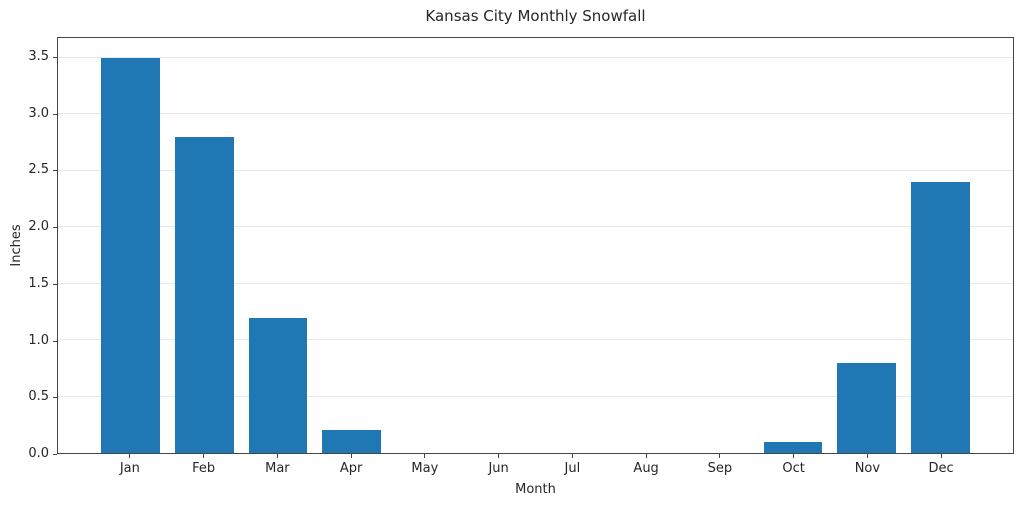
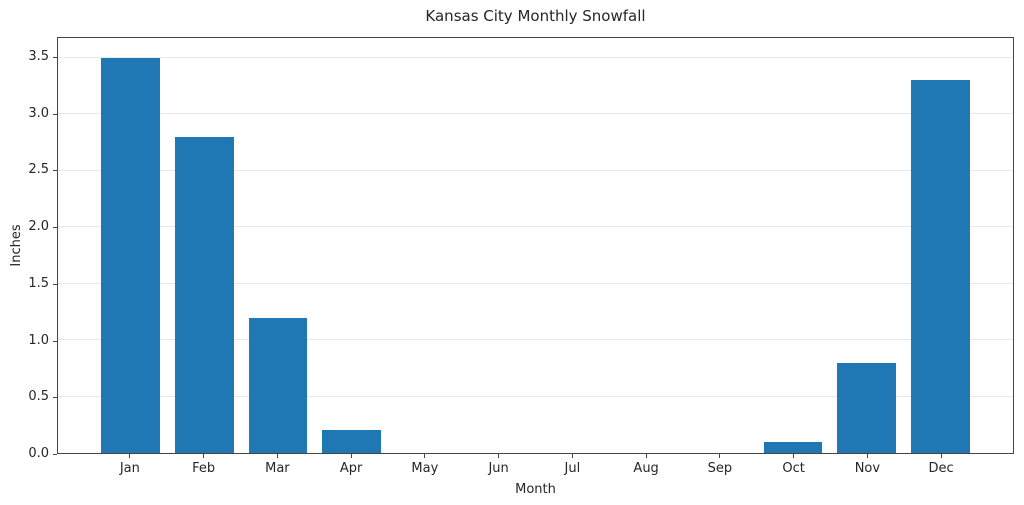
Dec: 2.4 -> 3.3
